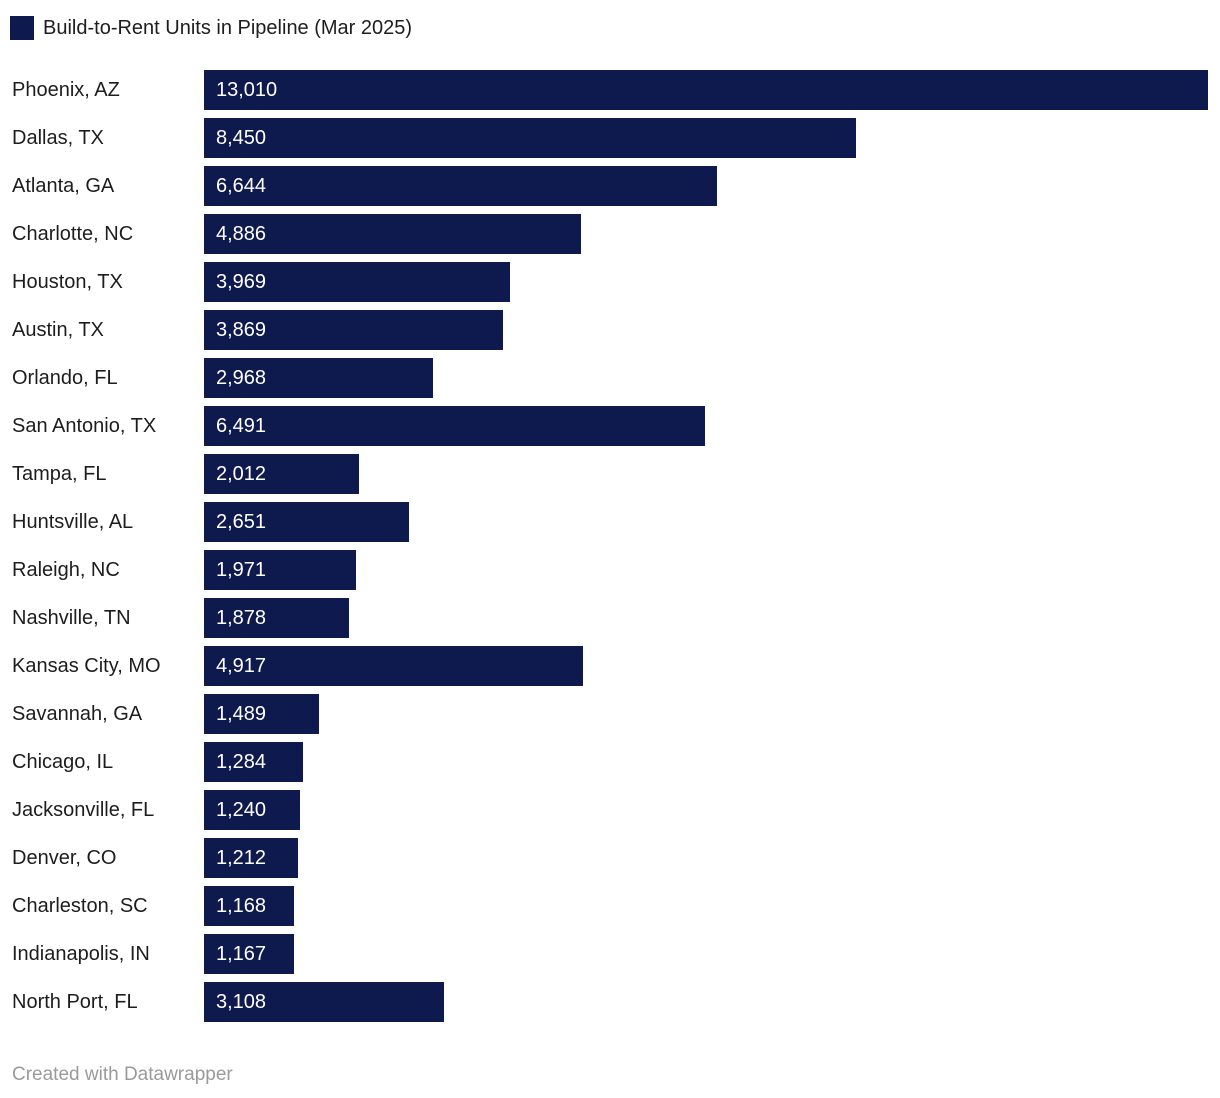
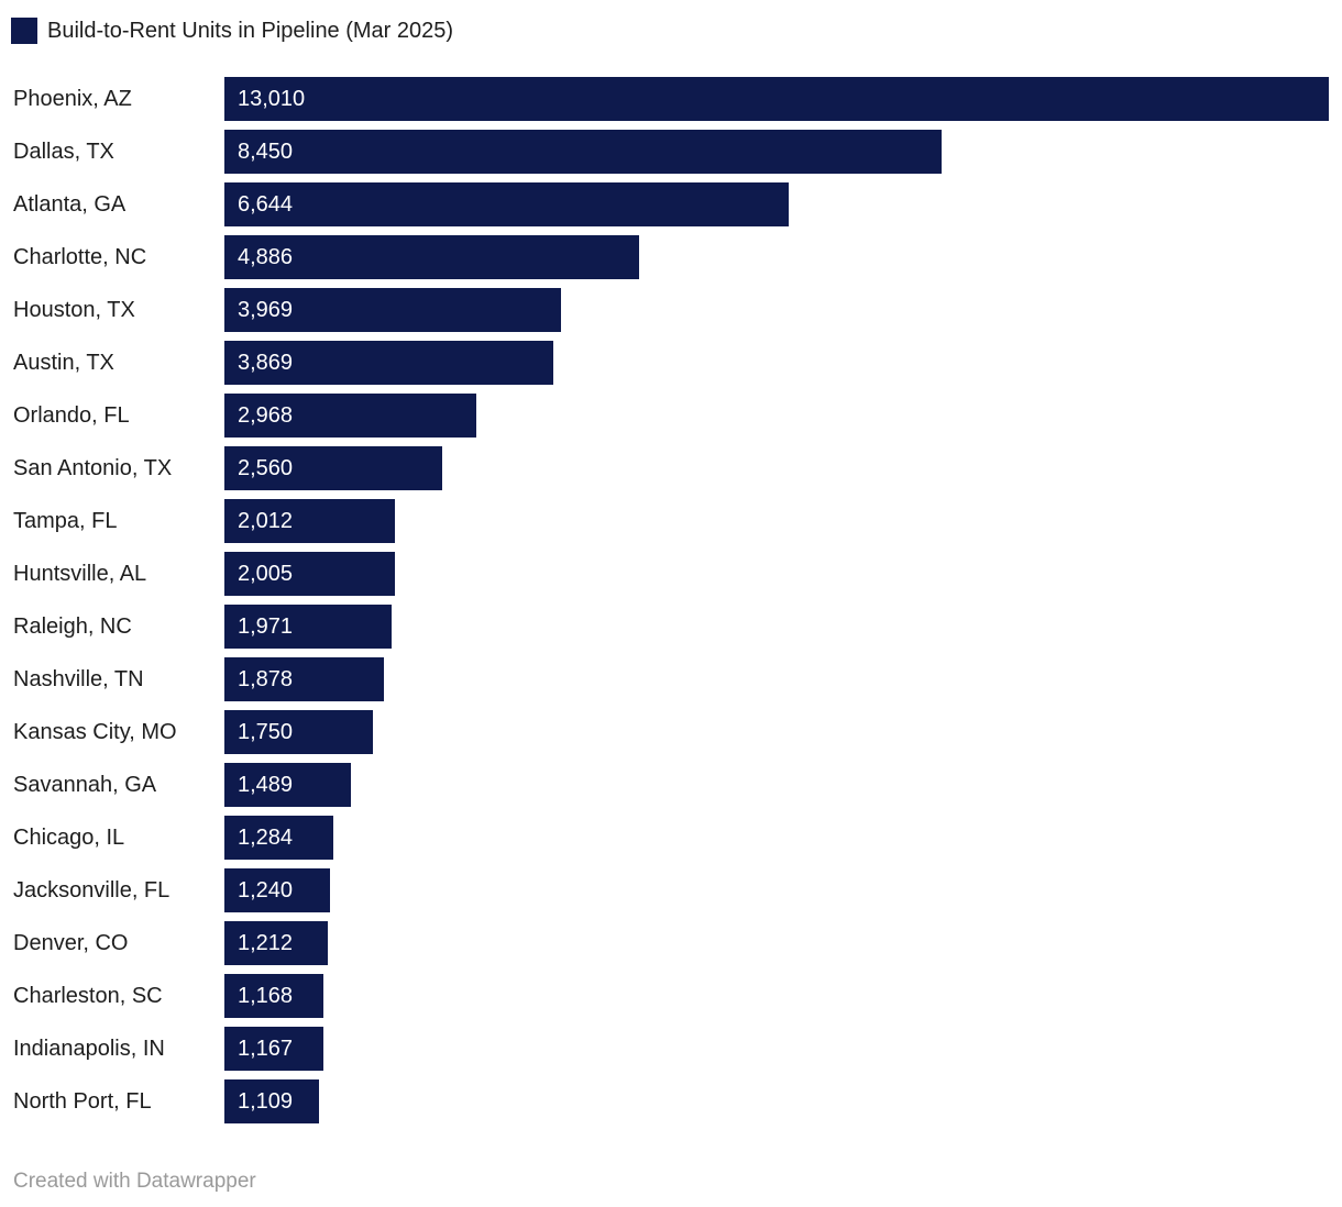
San Antonio, TX: 6,491 -> 2,560
Huntsville, AL: 2,651 -> 2,005
Kansas City, MO: 4,917 -> 1,750
North Port, FL: 3,108 -> 1,109
